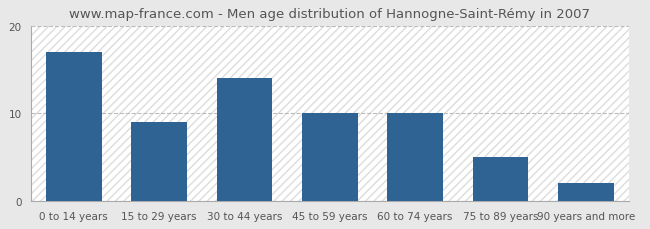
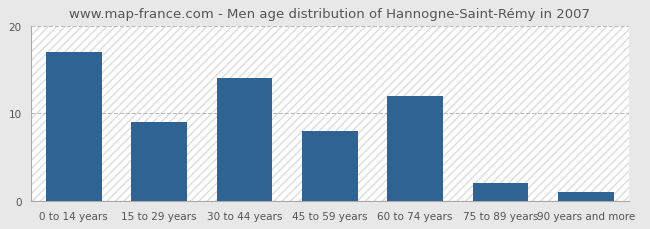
45 to 59 years: 10 -> 8
60 to 74 years: 10 -> 12
75 to 89 years: 5 -> 2
90 years and more: 2 -> 1
